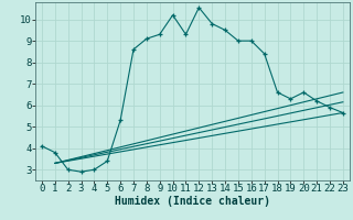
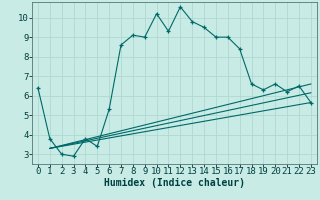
0: 4.1 -> 6.4
4: 3.0 -> 3.8
9: 9.3 -> 9.0
22: 5.9 -> 6.5
